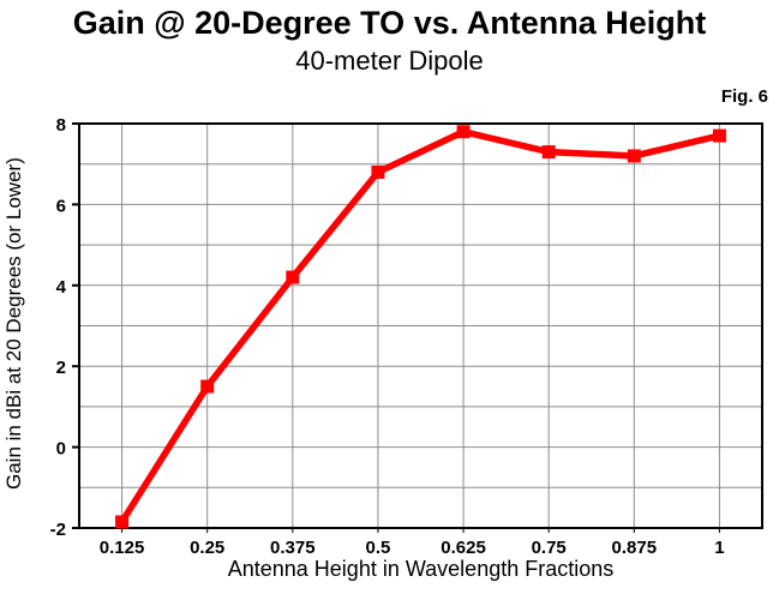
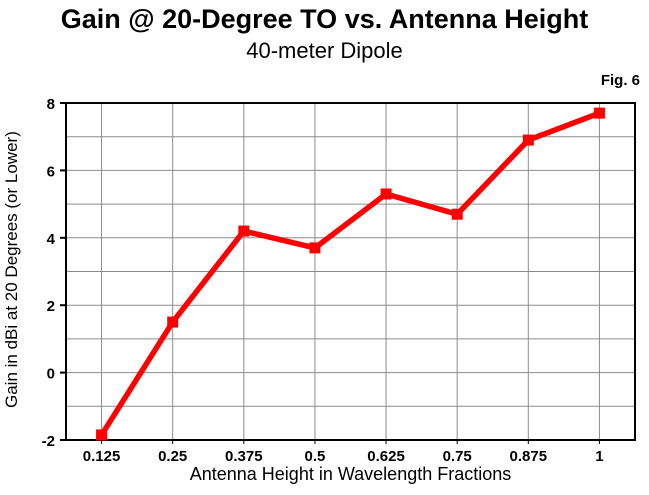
0.5: 6.8 -> 3.7
0.625: 7.8 -> 5.3
0.75: 7.3 -> 4.7
0.875: 7.2 -> 6.9
